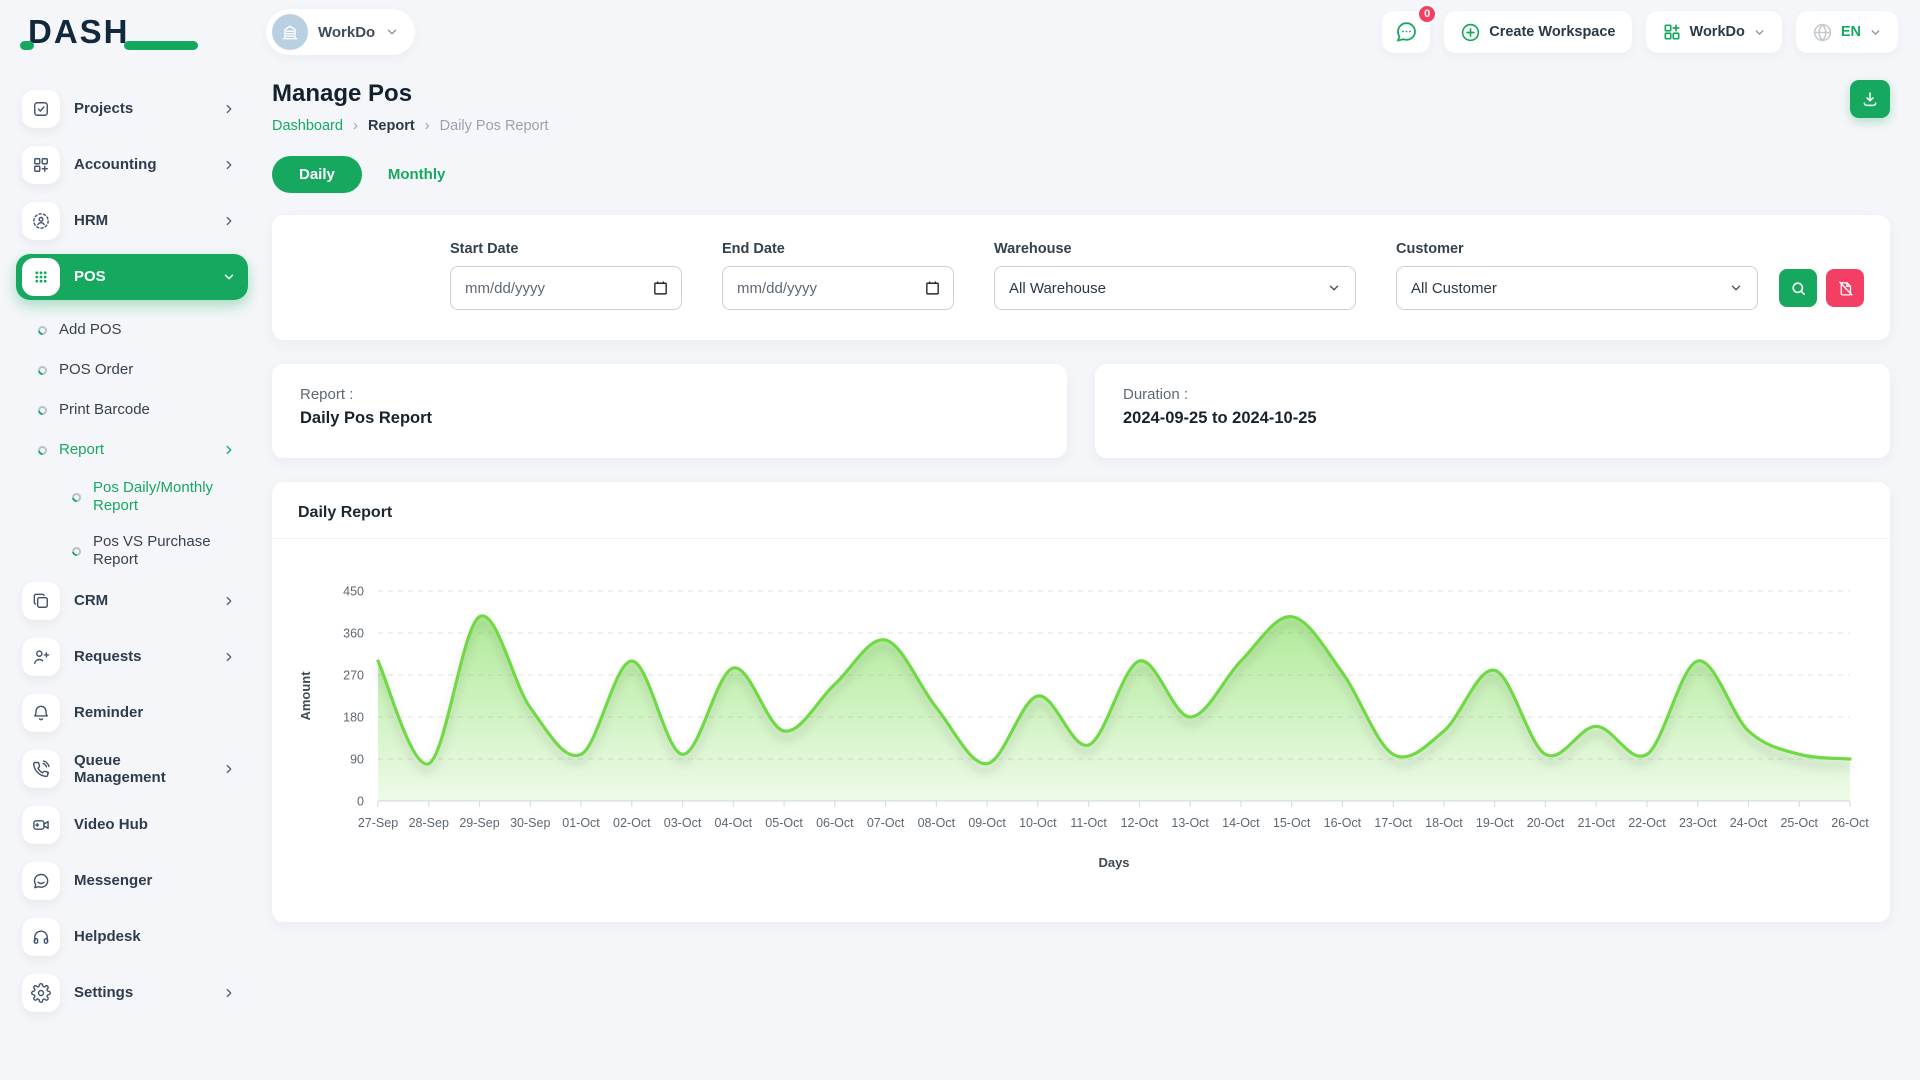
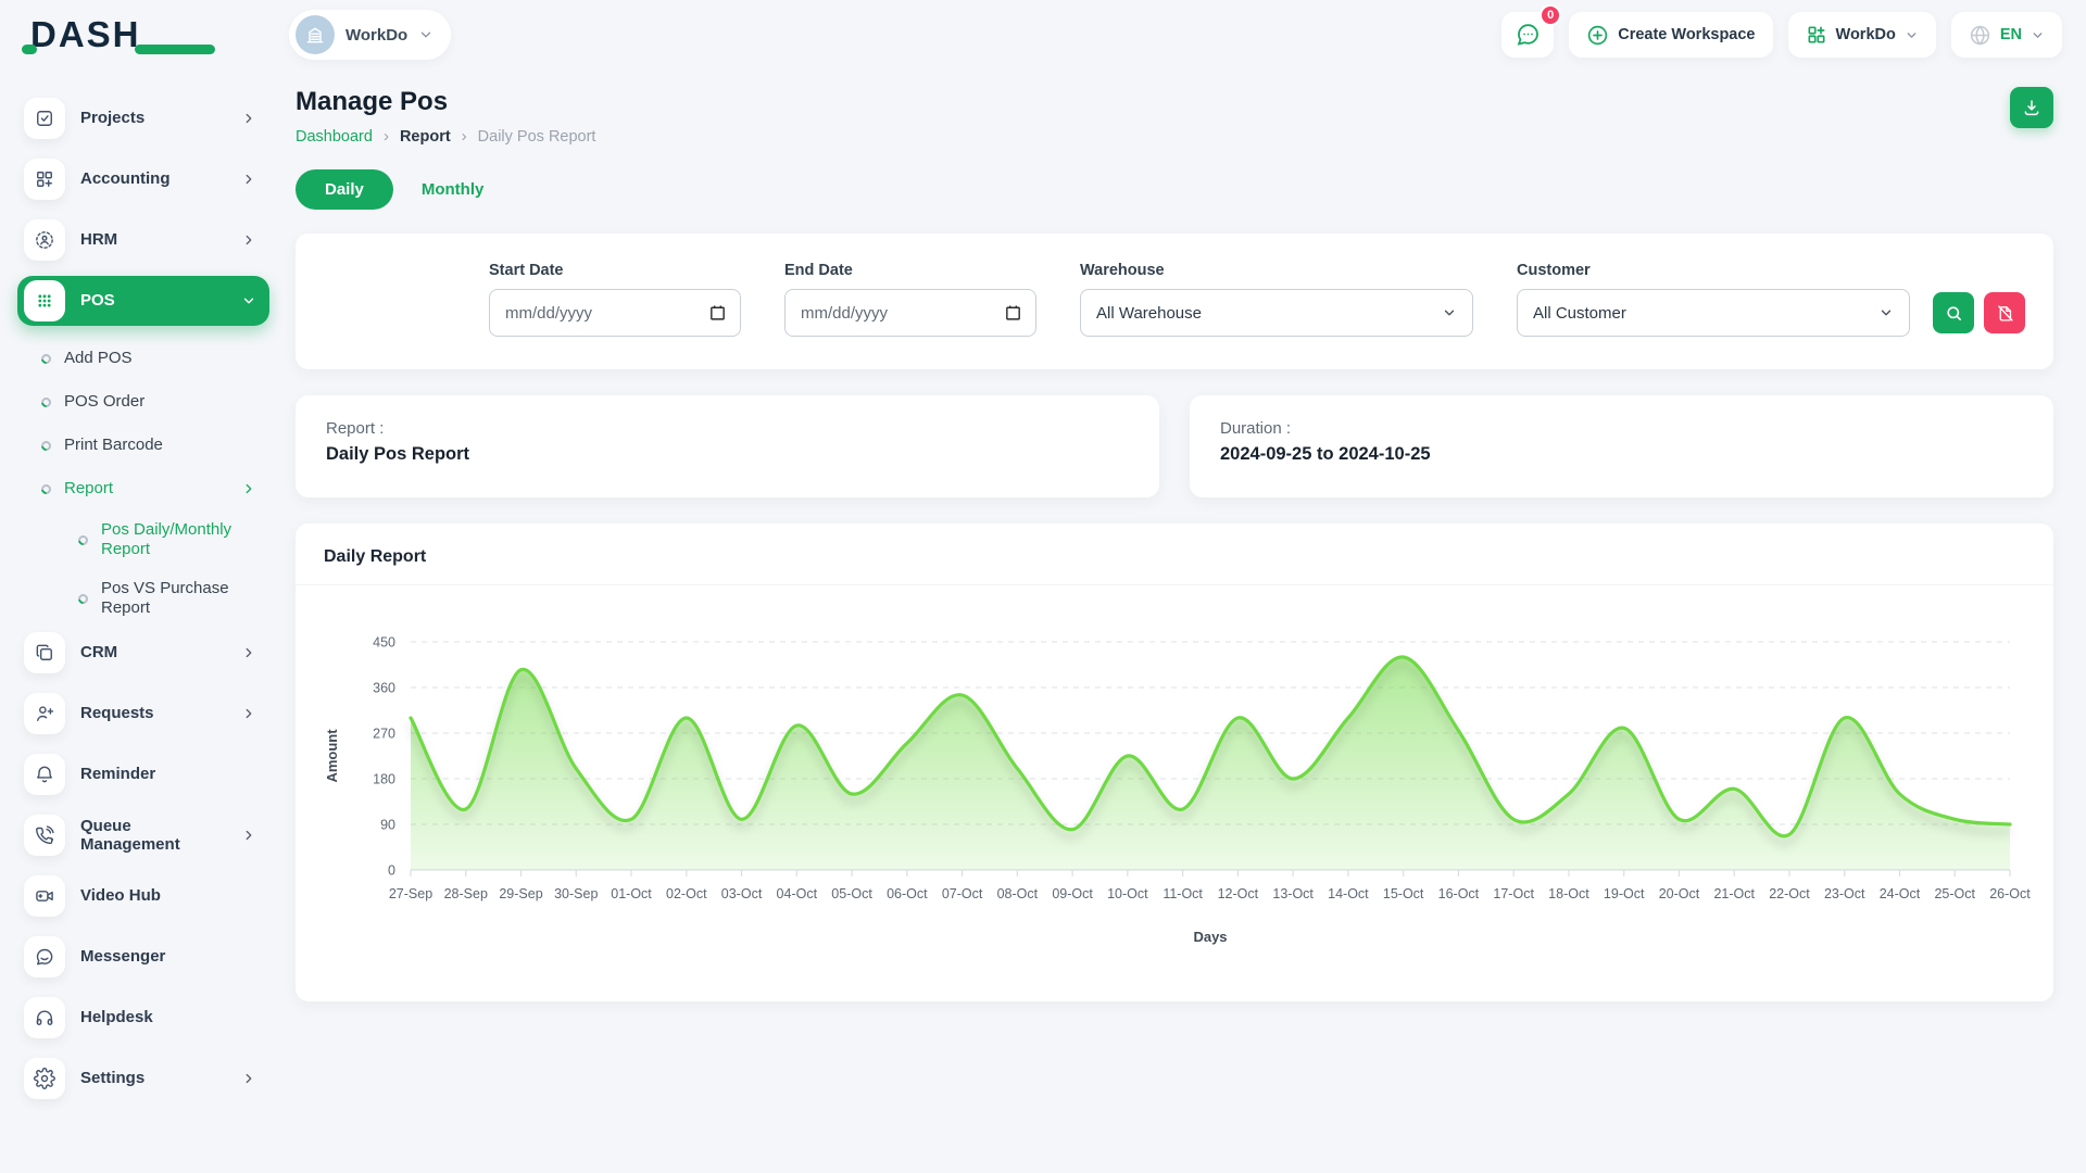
28-Sep: 80 -> 120
15-Oct: 400 -> 420
22-Oct: 100 -> 70
